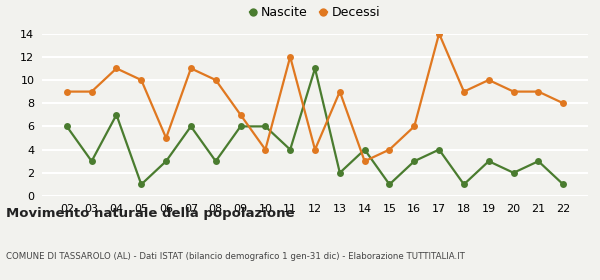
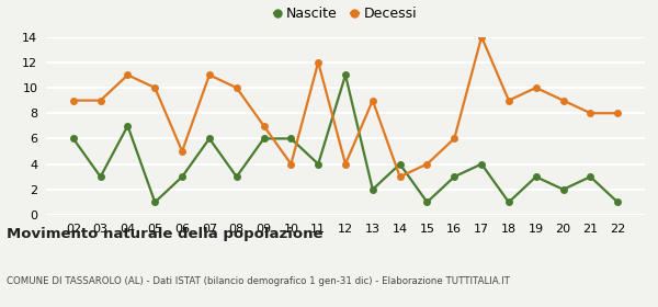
Decessi/21: 9 -> 8
